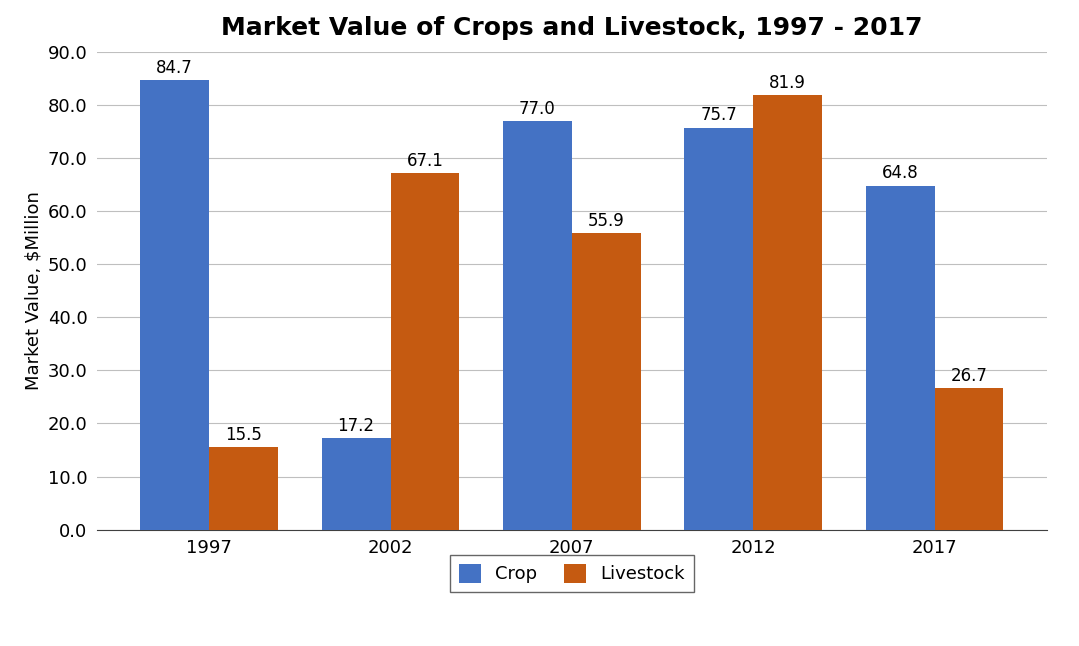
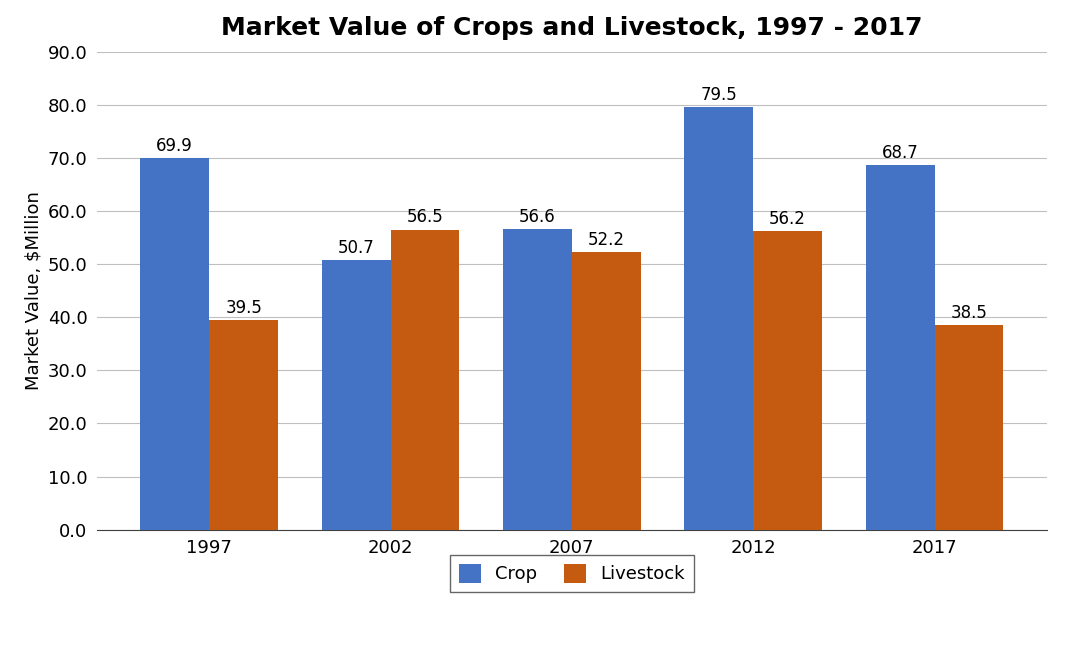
Crop/1997: 84.7 -> 69.9
Livestock/1997: 15.5 -> 39.5
Crop/2002: 17.2 -> 50.7
Livestock/2002: 67.1 -> 56.5
Crop/2007: 77.0 -> 56.6
Livestock/2007: 55.9 -> 52.2
Crop/2012: 75.7 -> 79.5
Livestock/2012: 81.9 -> 56.2
Crop/2017: 64.8 -> 68.7
Livestock/2017: 26.7 -> 38.5
